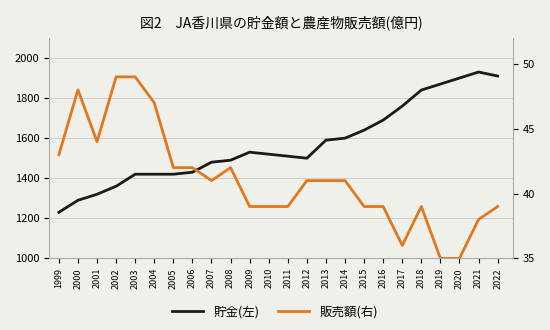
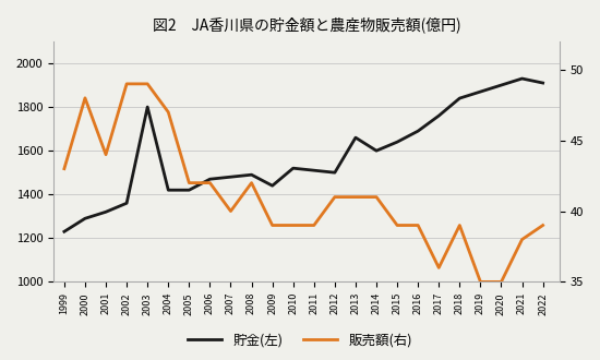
貯金(左)/2003: 1420 -> 1800
貯金(左)/2006: 1430 -> 1470
販売額(右)/2007: 41 -> 40
貯金(左)/2009: 1530 -> 1440
貯金(左)/2013: 1590 -> 1660
